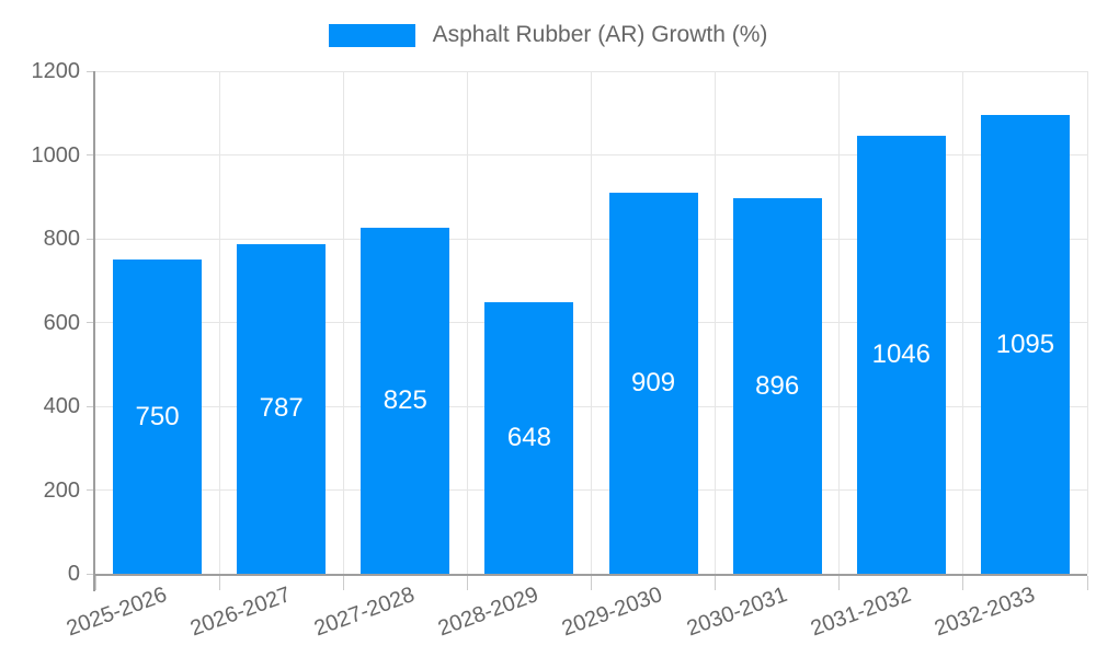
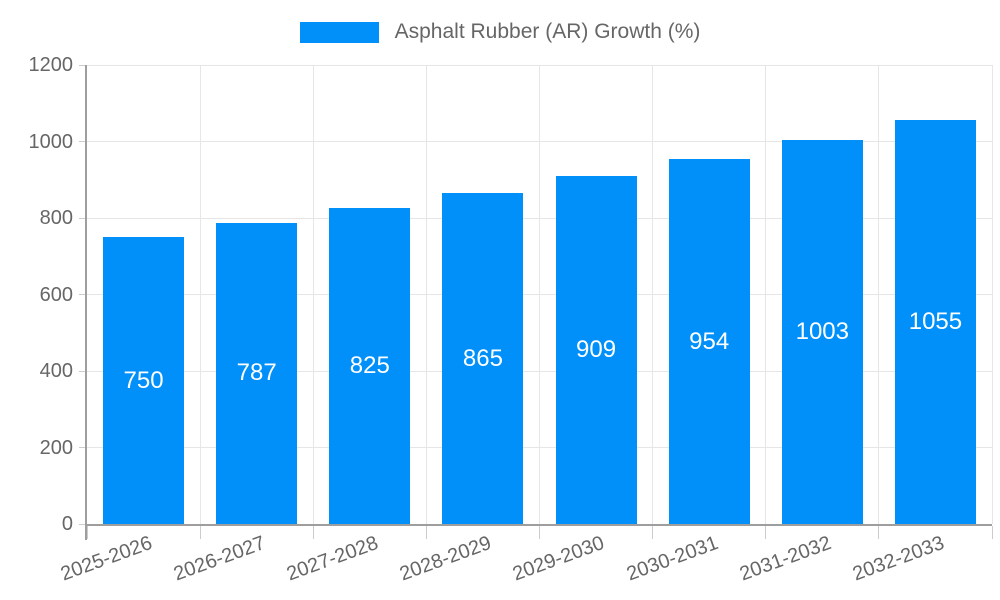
2028-2029: 648 -> 865
2030-2031: 896 -> 954
2031-2032: 1046 -> 1003
2032-2033: 1095 -> 1055
